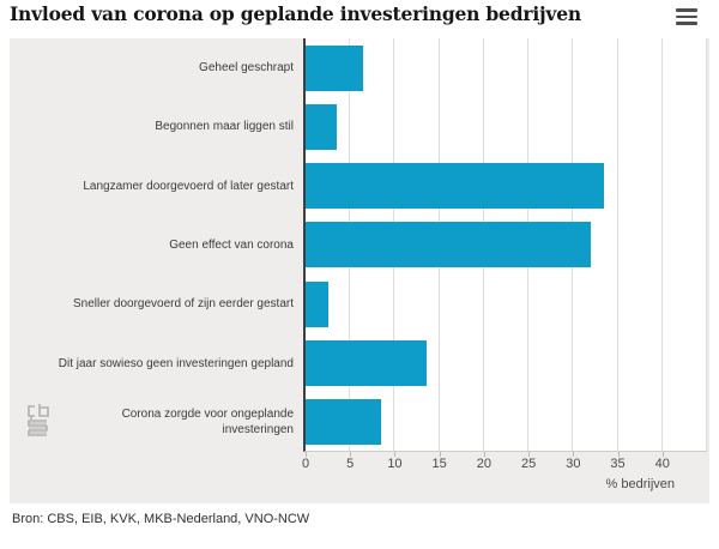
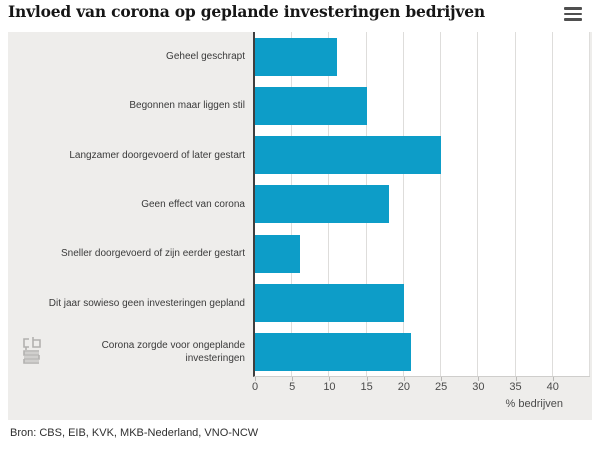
Geheel geschrapt: 6 -> 11
Begonnen maar liggen stil: 4 -> 15
Langzamer doorgevoerd of later gestart: 34 -> 25
Geen effect van corona: 32 -> 18
Sneller doorgevoerd of zijn eerder gestart: 2 -> 6
Dit jaar sowieso geen investeringen gepland: 14 -> 20
Corona zorgde voor ongeplande investeringen: 8 -> 21
